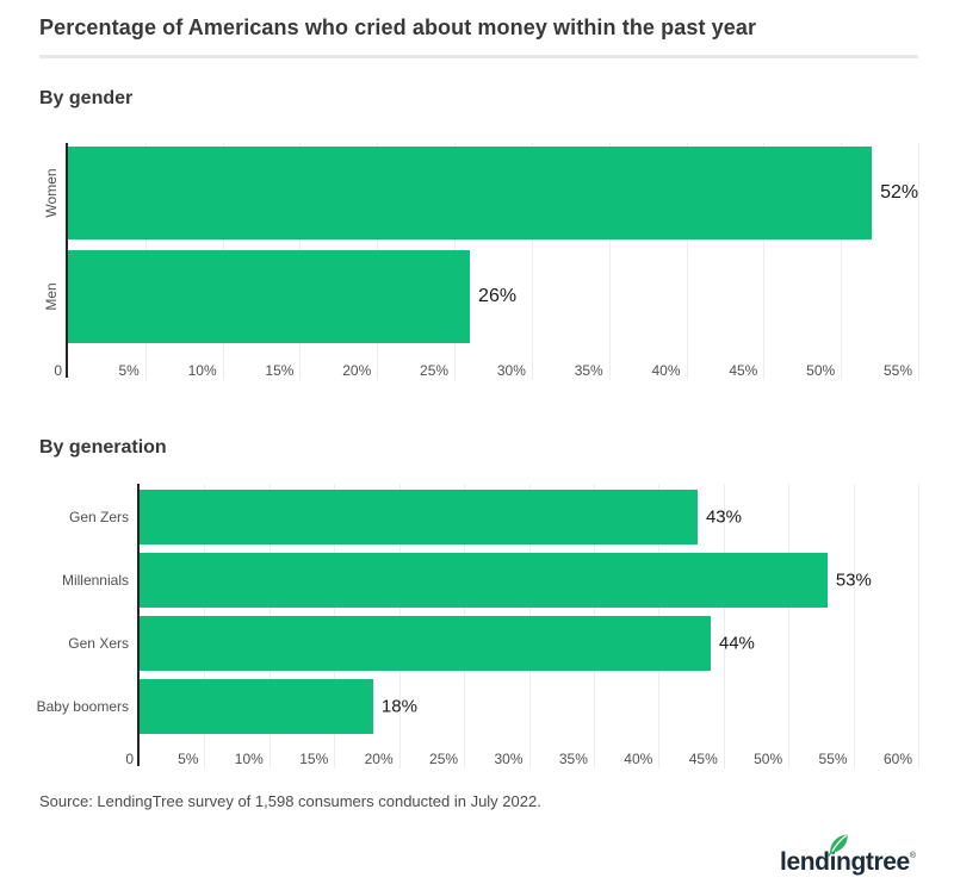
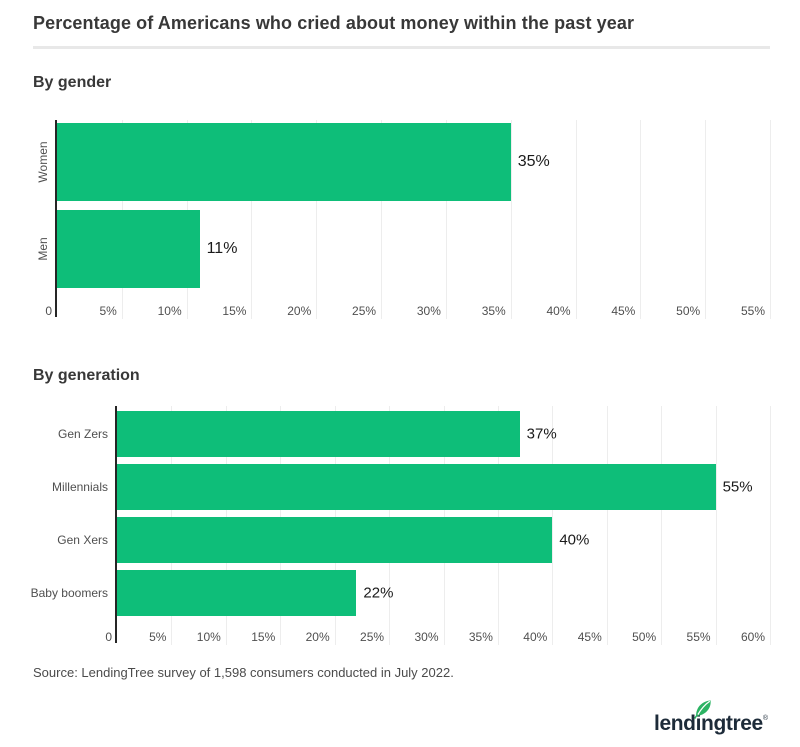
By gender/Women: 52% -> 35%
By gender/Men: 26% -> 11%
By generation/Gen Zers: 43% -> 37%
By generation/Millennials: 53% -> 55%
By generation/Gen Xers: 44% -> 40%
By generation/Baby boomers: 18% -> 22%
